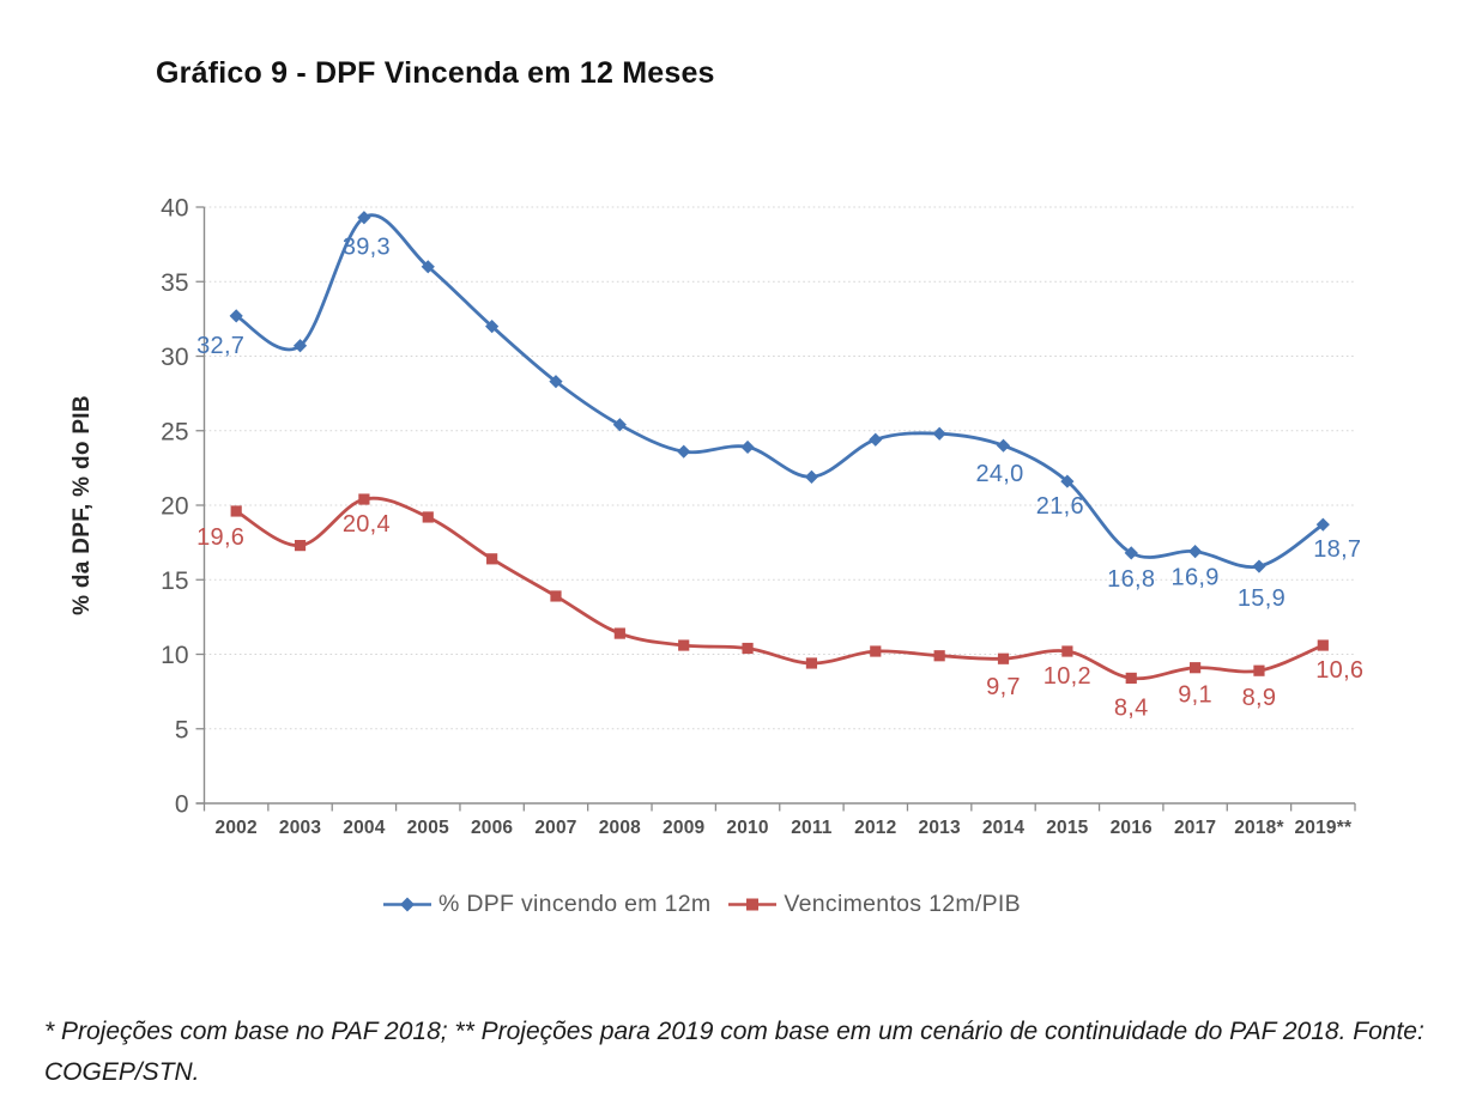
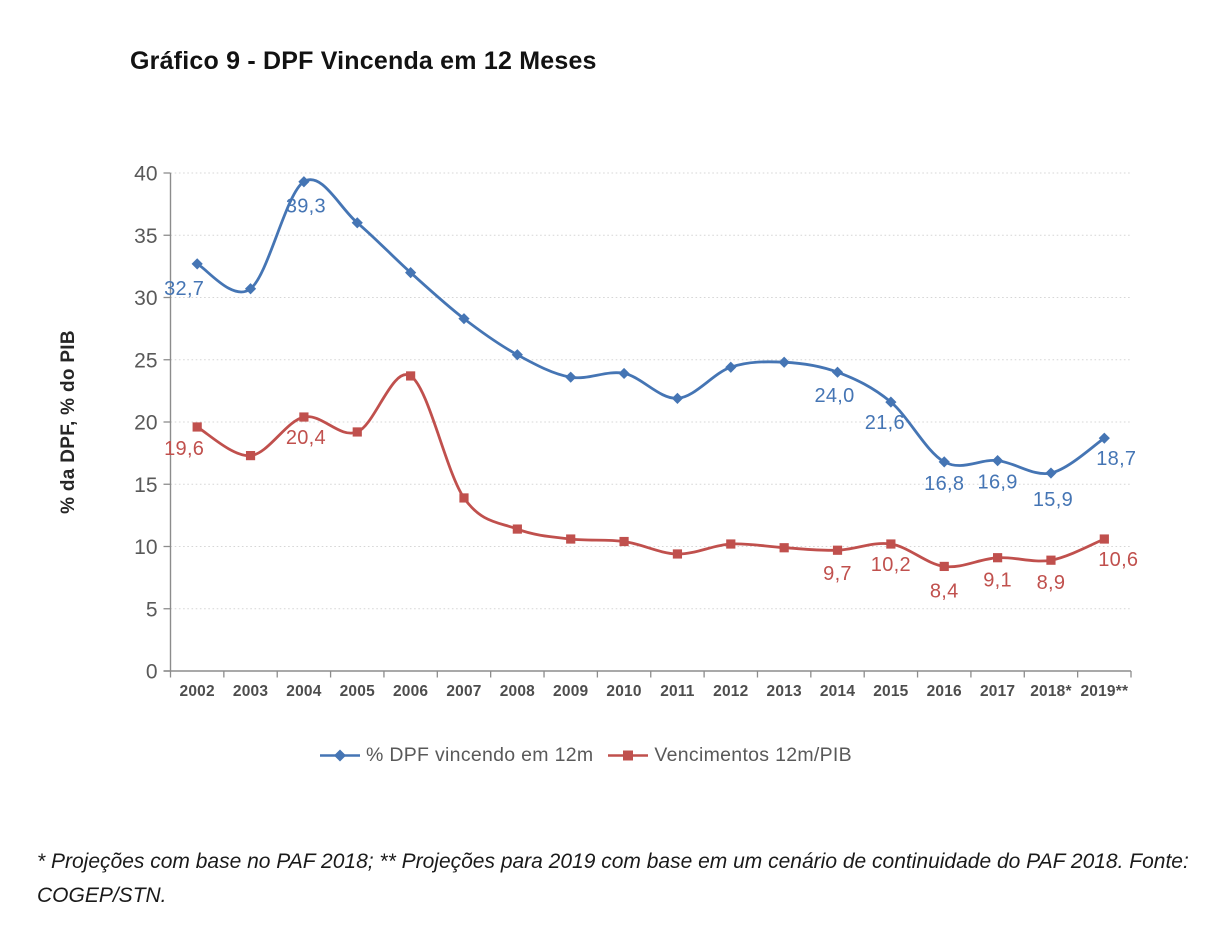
Vencimentos 12m/PIB/2006: 16.4 -> 23.7
